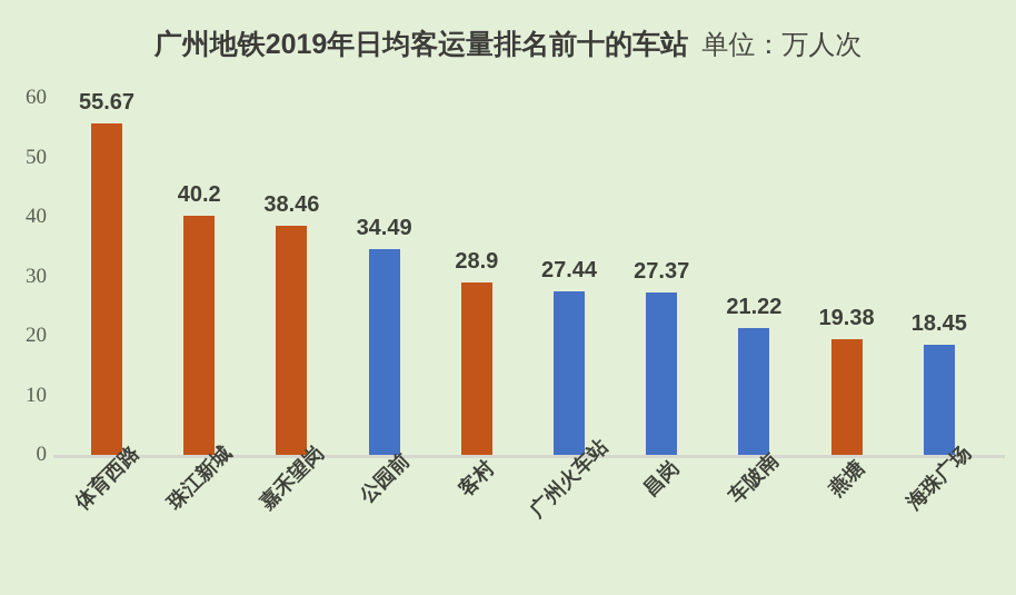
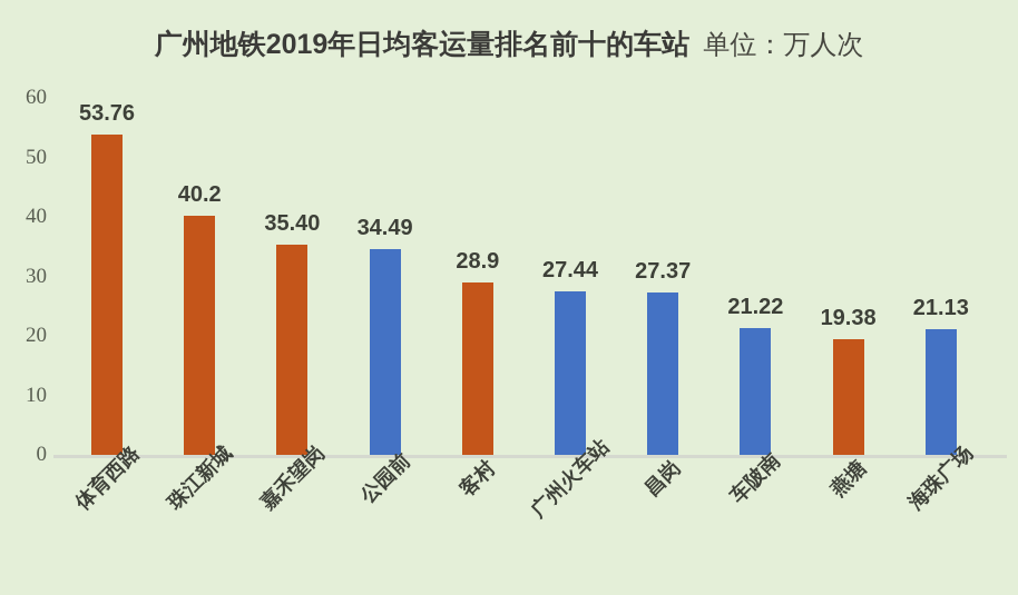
体育西路: 55.67 -> 53.76
嘉禾望岗: 38.46 -> 35.40
海珠广场: 18.45 -> 21.13
